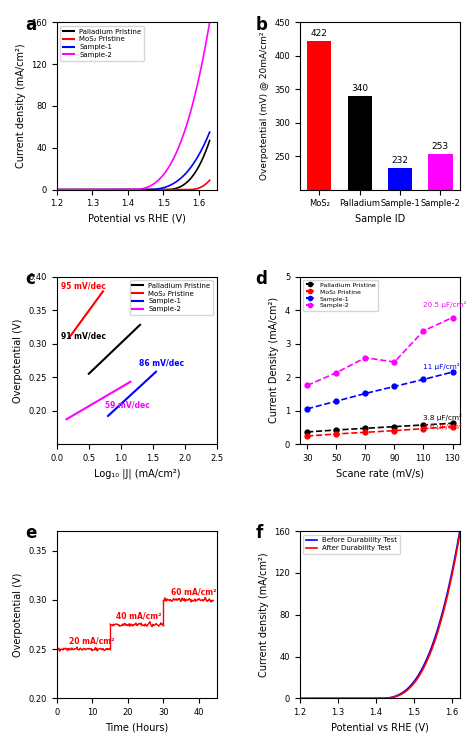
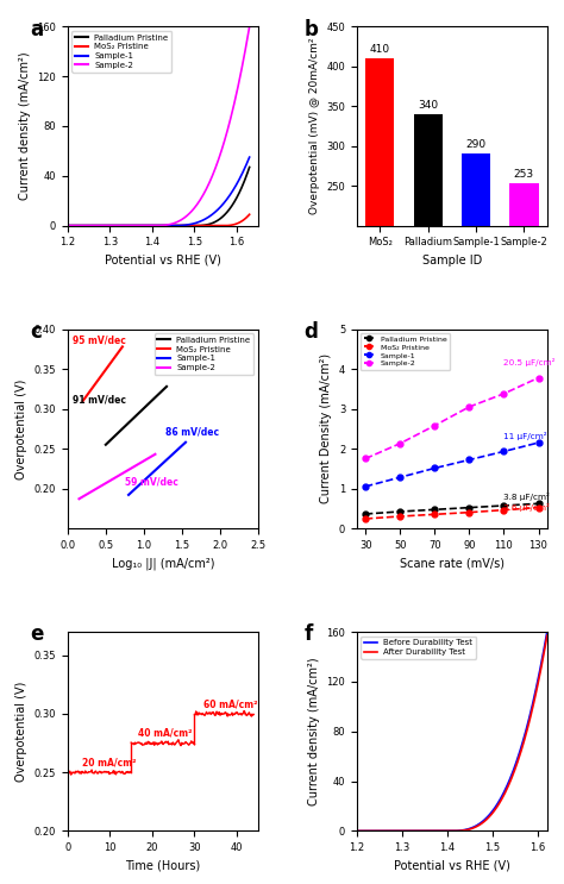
MoS₂: 422 -> 410
Sample-1: 232 -> 290
Sample-2/90: 2.45 -> 3.05
